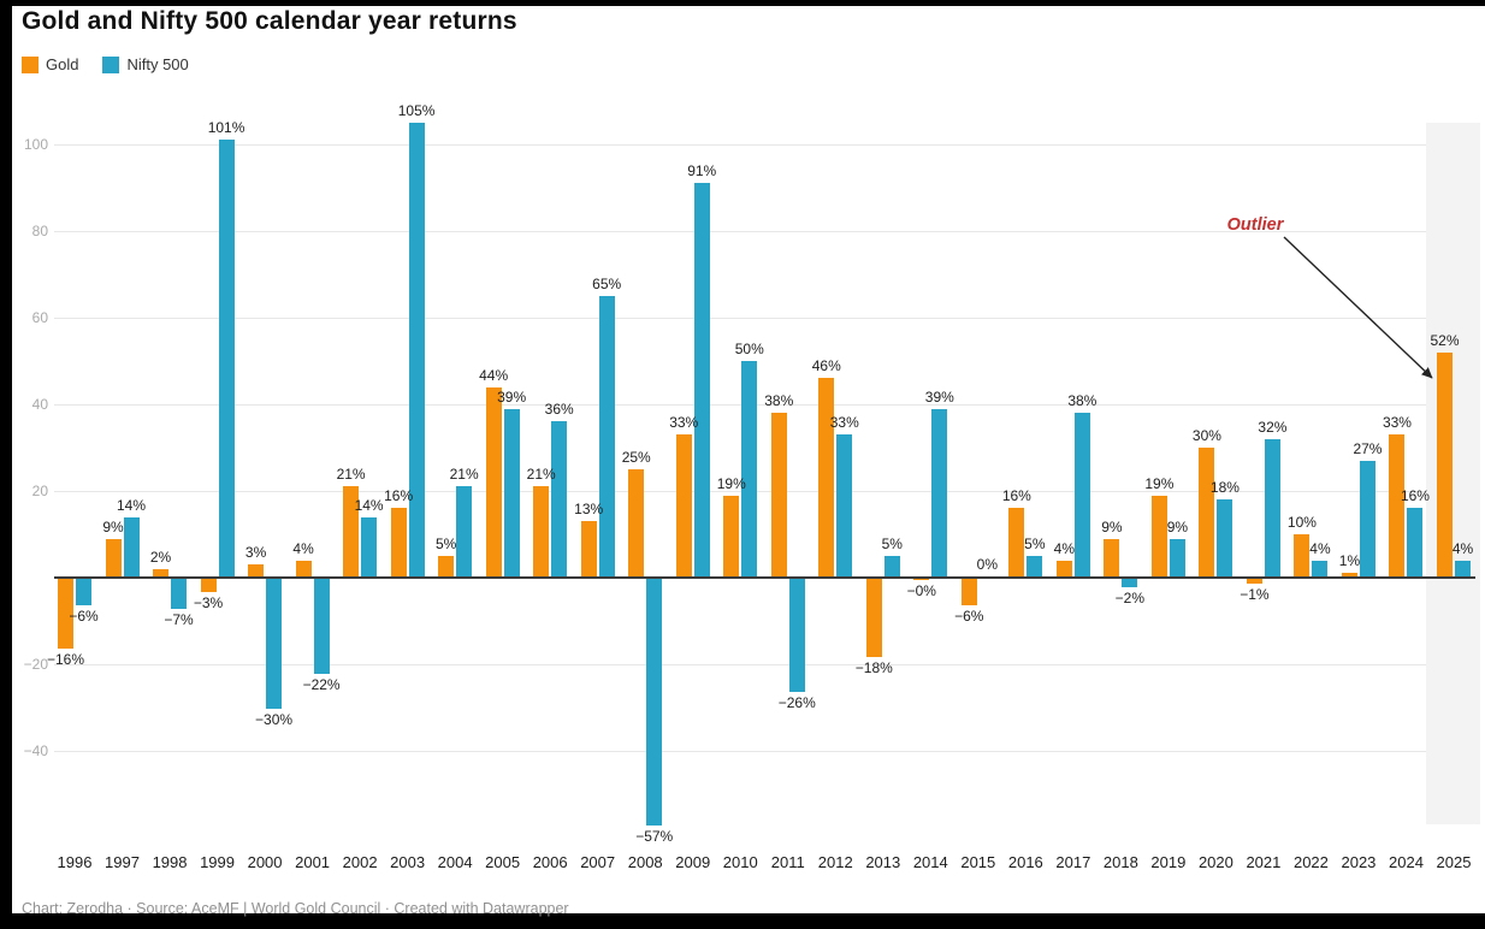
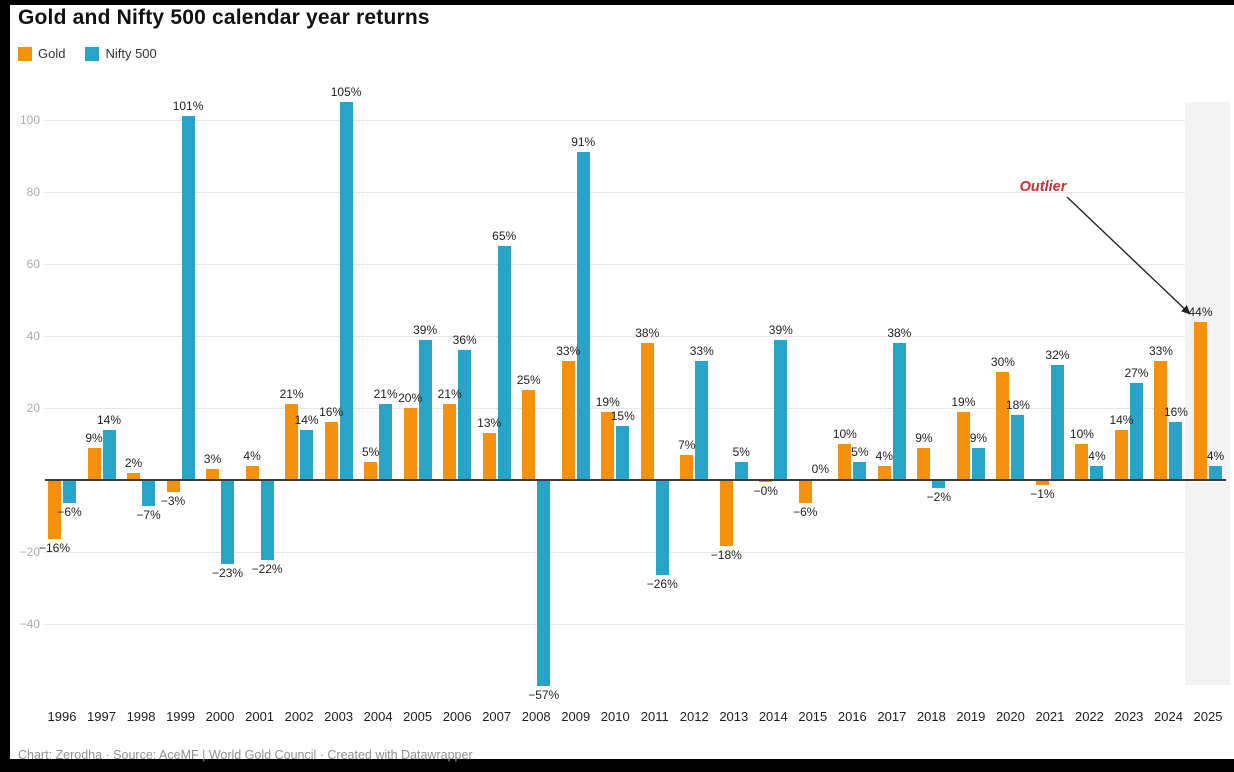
Nifty 500/2000: −30% -> −23%
Gold/2005: 44% -> 20%
Nifty 500/2010: 50% -> 15%
Gold/2012: 46% -> 7%
Gold/2016: 16% -> 10%
Gold/2023: 1% -> 14%
Gold/2025: 52% -> 44%
